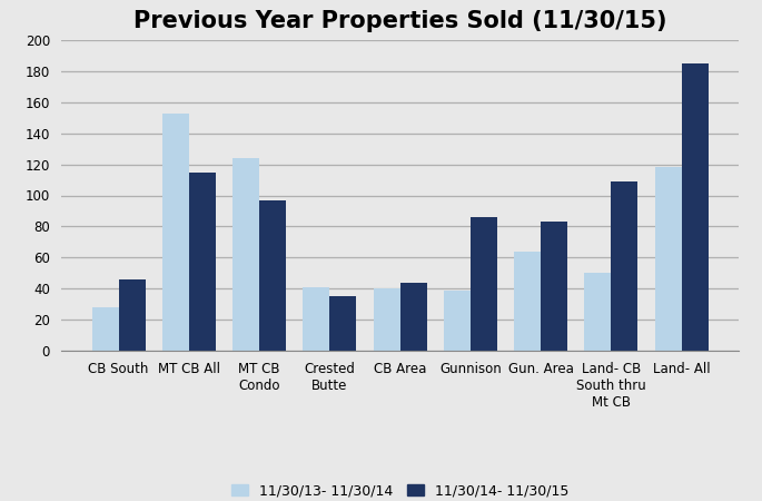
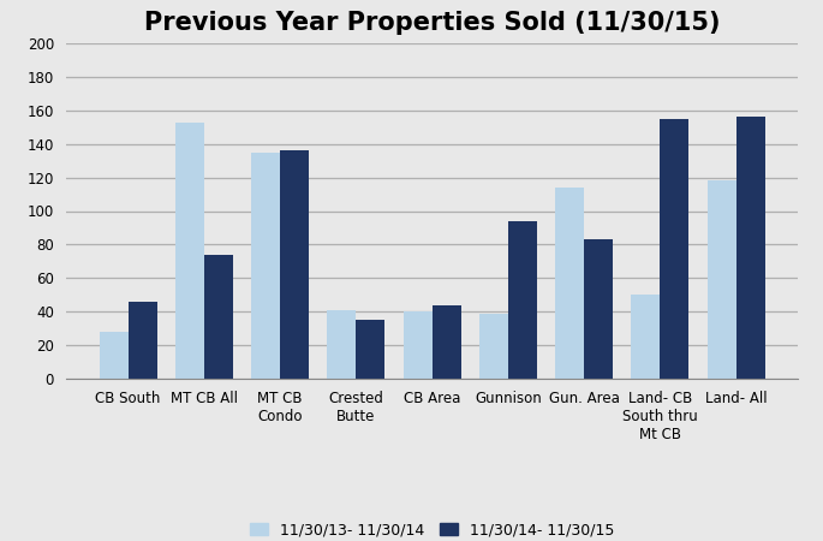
11/30/14- 11/30/15/MT CB All: 115 -> 74
11/30/13- 11/30/14/MT CB Condo: 124 -> 135
11/30/14- 11/30/15/MT CB Condo: 97 -> 136
11/30/14- 11/30/15/Gunnison: 86 -> 94
11/30/13- 11/30/14/Gun. Area: 64 -> 114
11/30/14- 11/30/15/Land- CB South thru Mt CB: 109 -> 155
11/30/14- 11/30/15/Land- All: 185 -> 156
